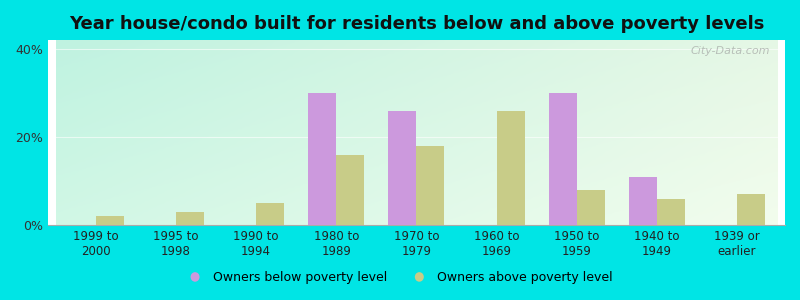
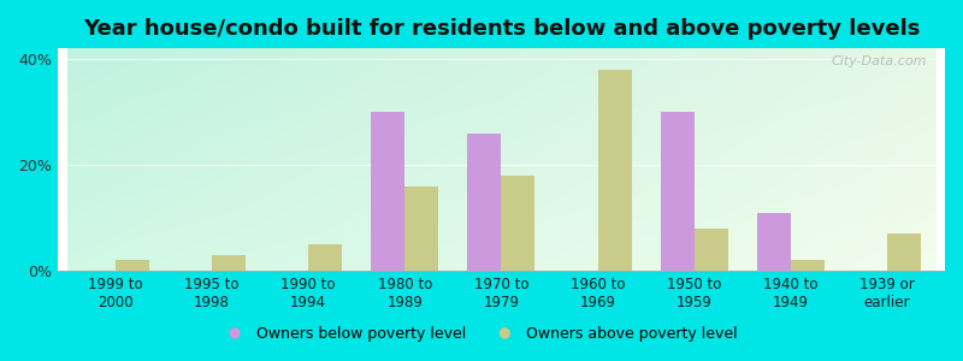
Owners above poverty level/1960 to 1969: 26% -> 38%
Owners above poverty level/1940 to 1949: 6% -> 2%
